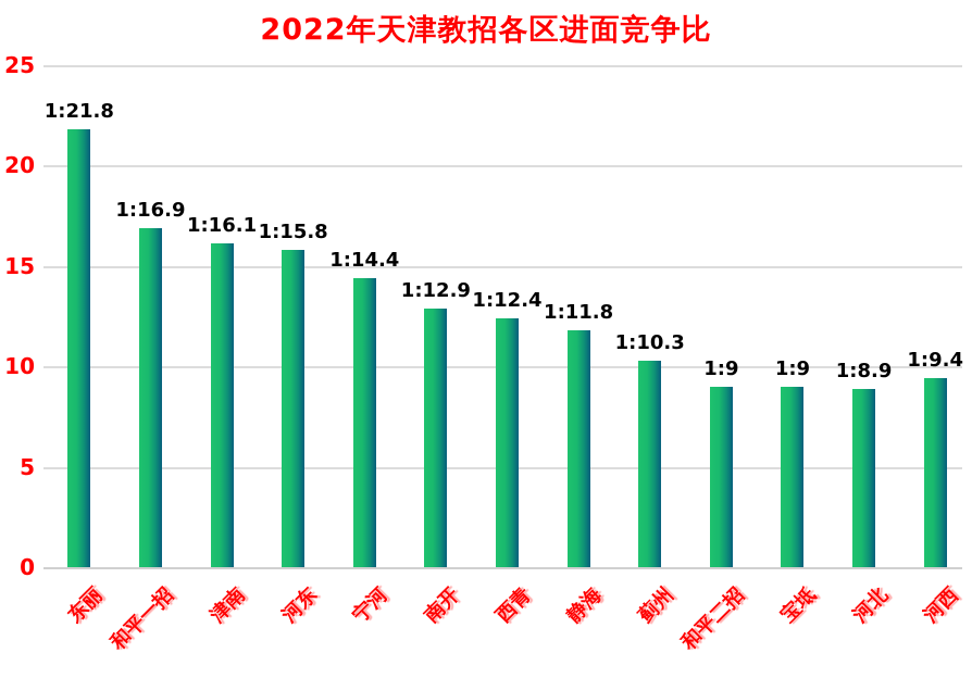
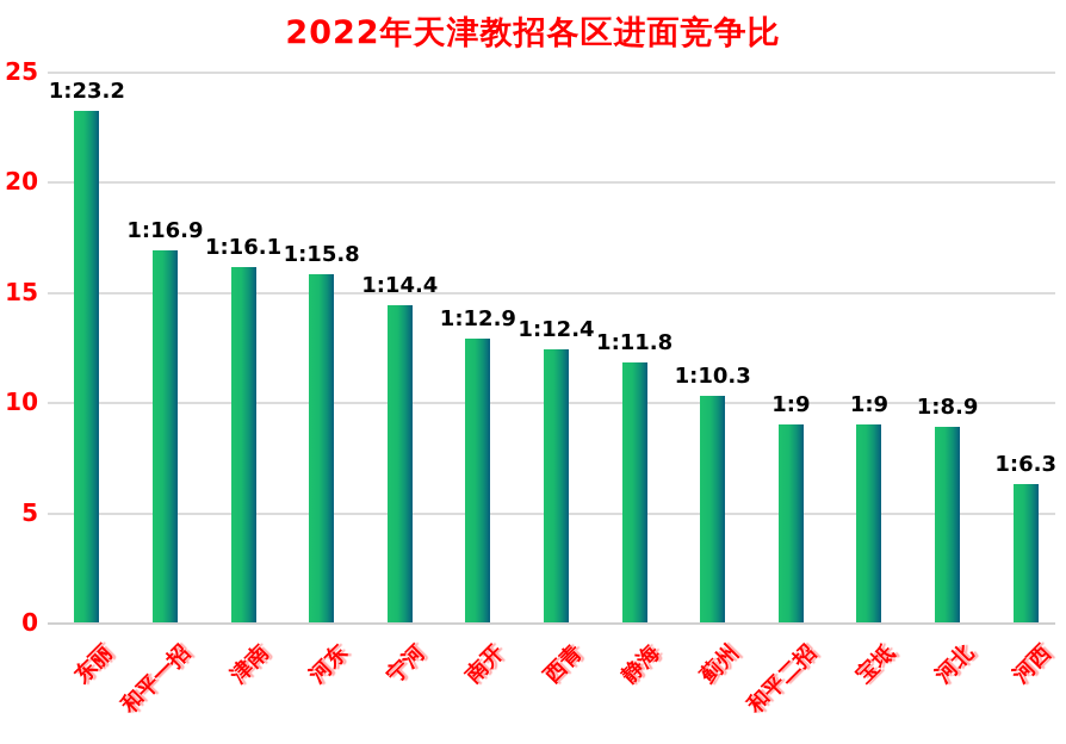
东丽: 21.8 -> 23.2
河西: 9.4 -> 6.3
